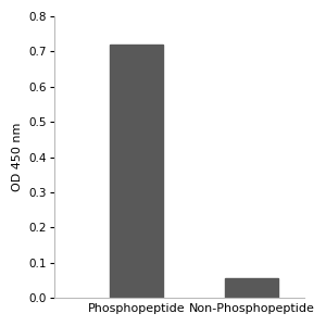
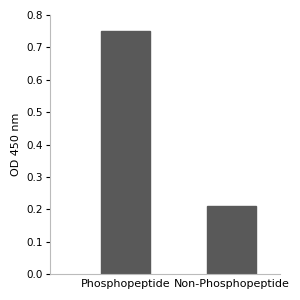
Phosphopeptide: 0.720 -> 0.750
Non-Phosphopeptide: 0.057 -> 0.210
